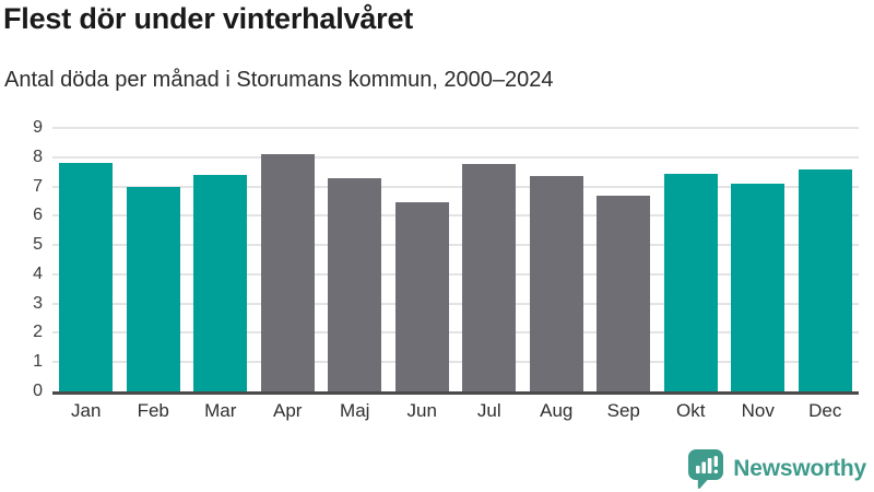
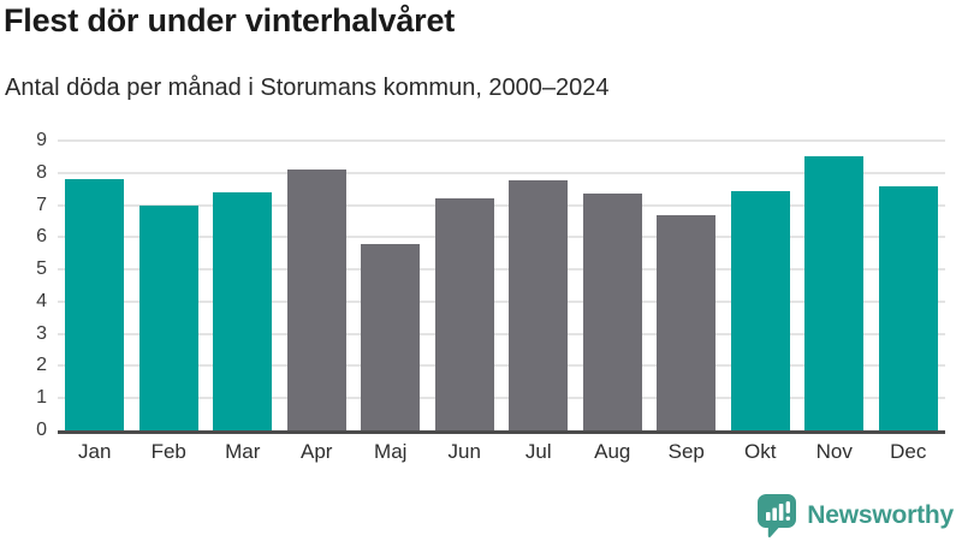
Maj: 7.3 -> 5.8
Jun: 6.5 -> 7.2
Nov: 7.1 -> 8.5
